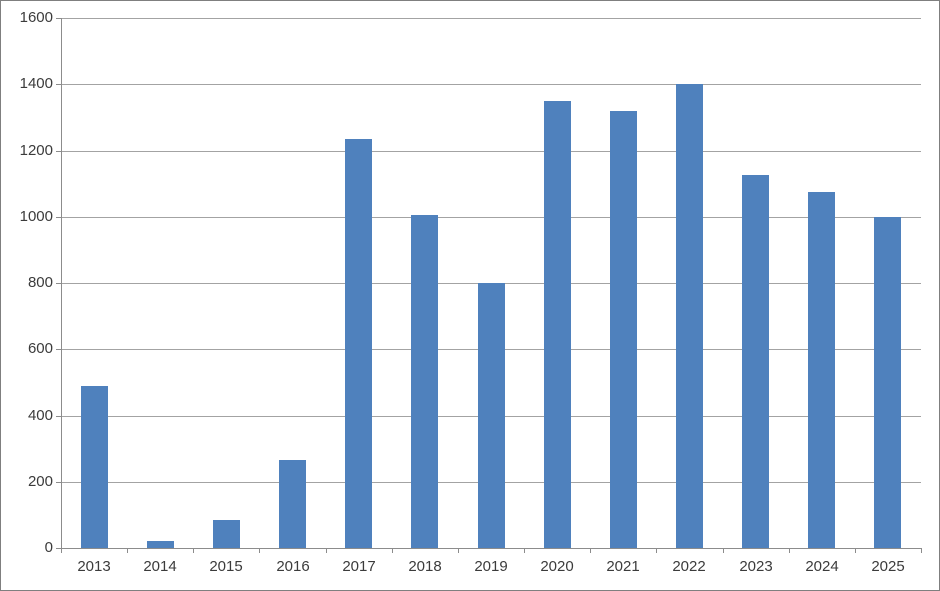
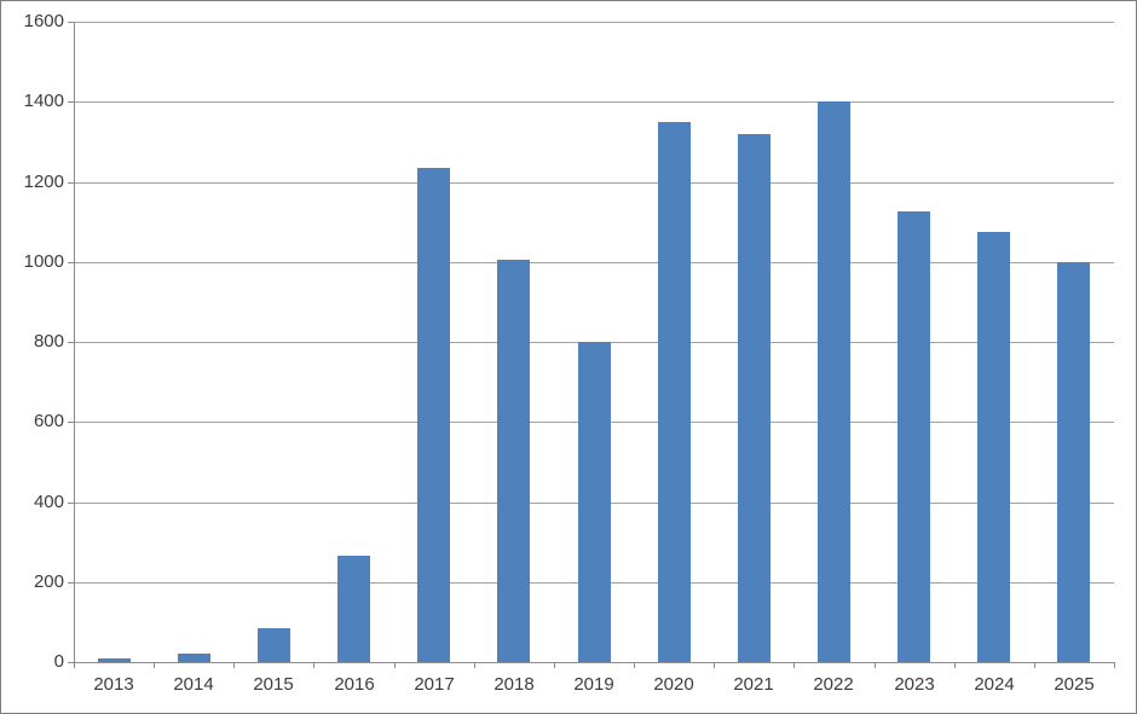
2013: 490 -> 10
